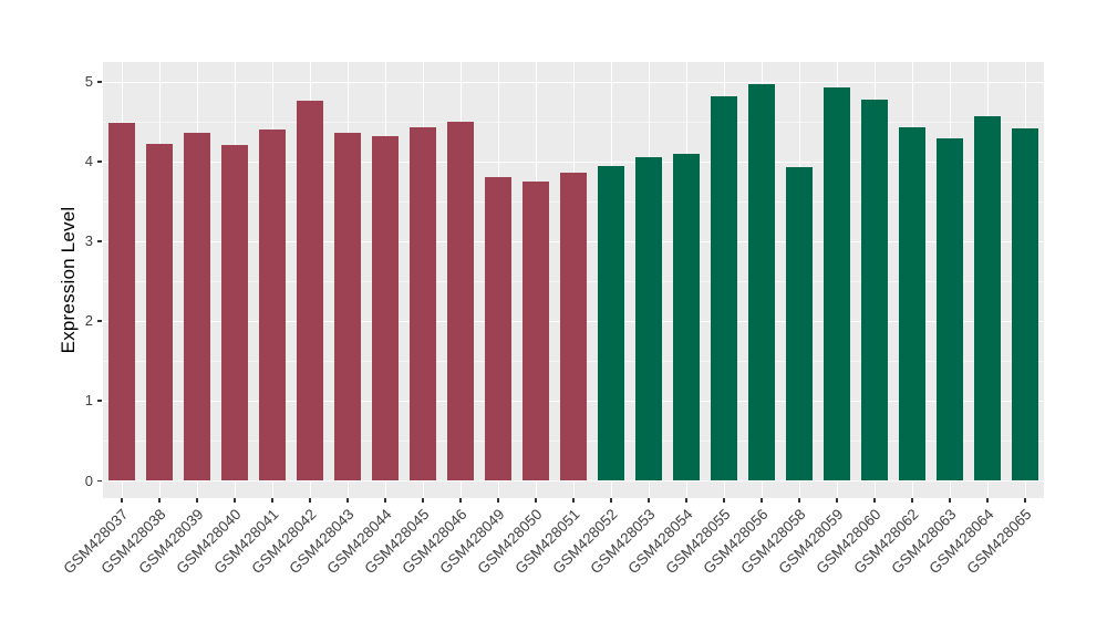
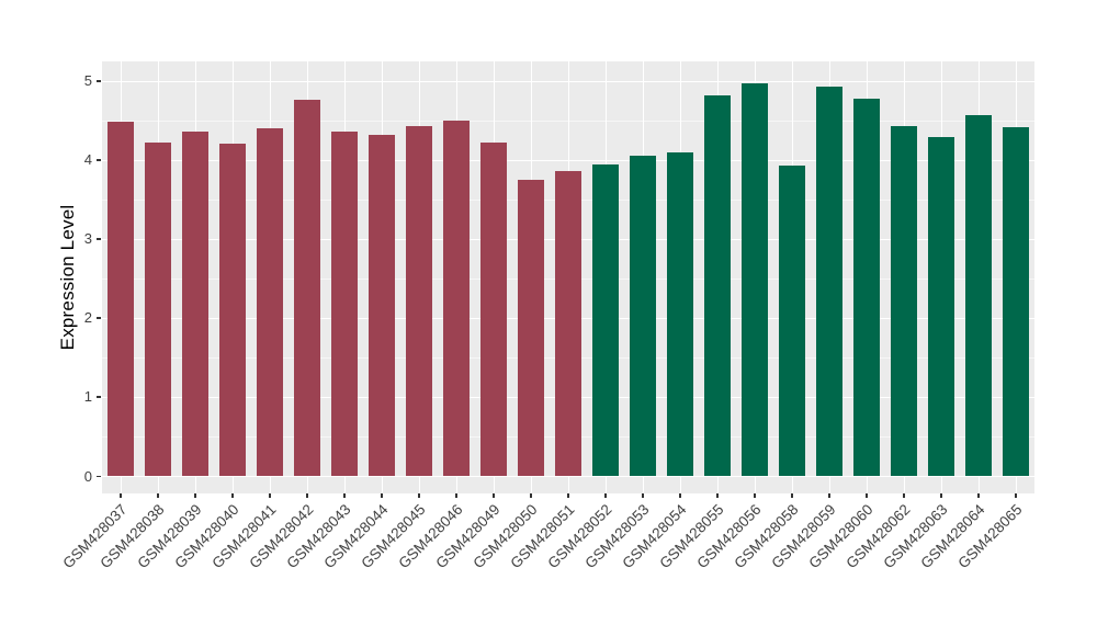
GSM428049: 3.8 -> 4.2
